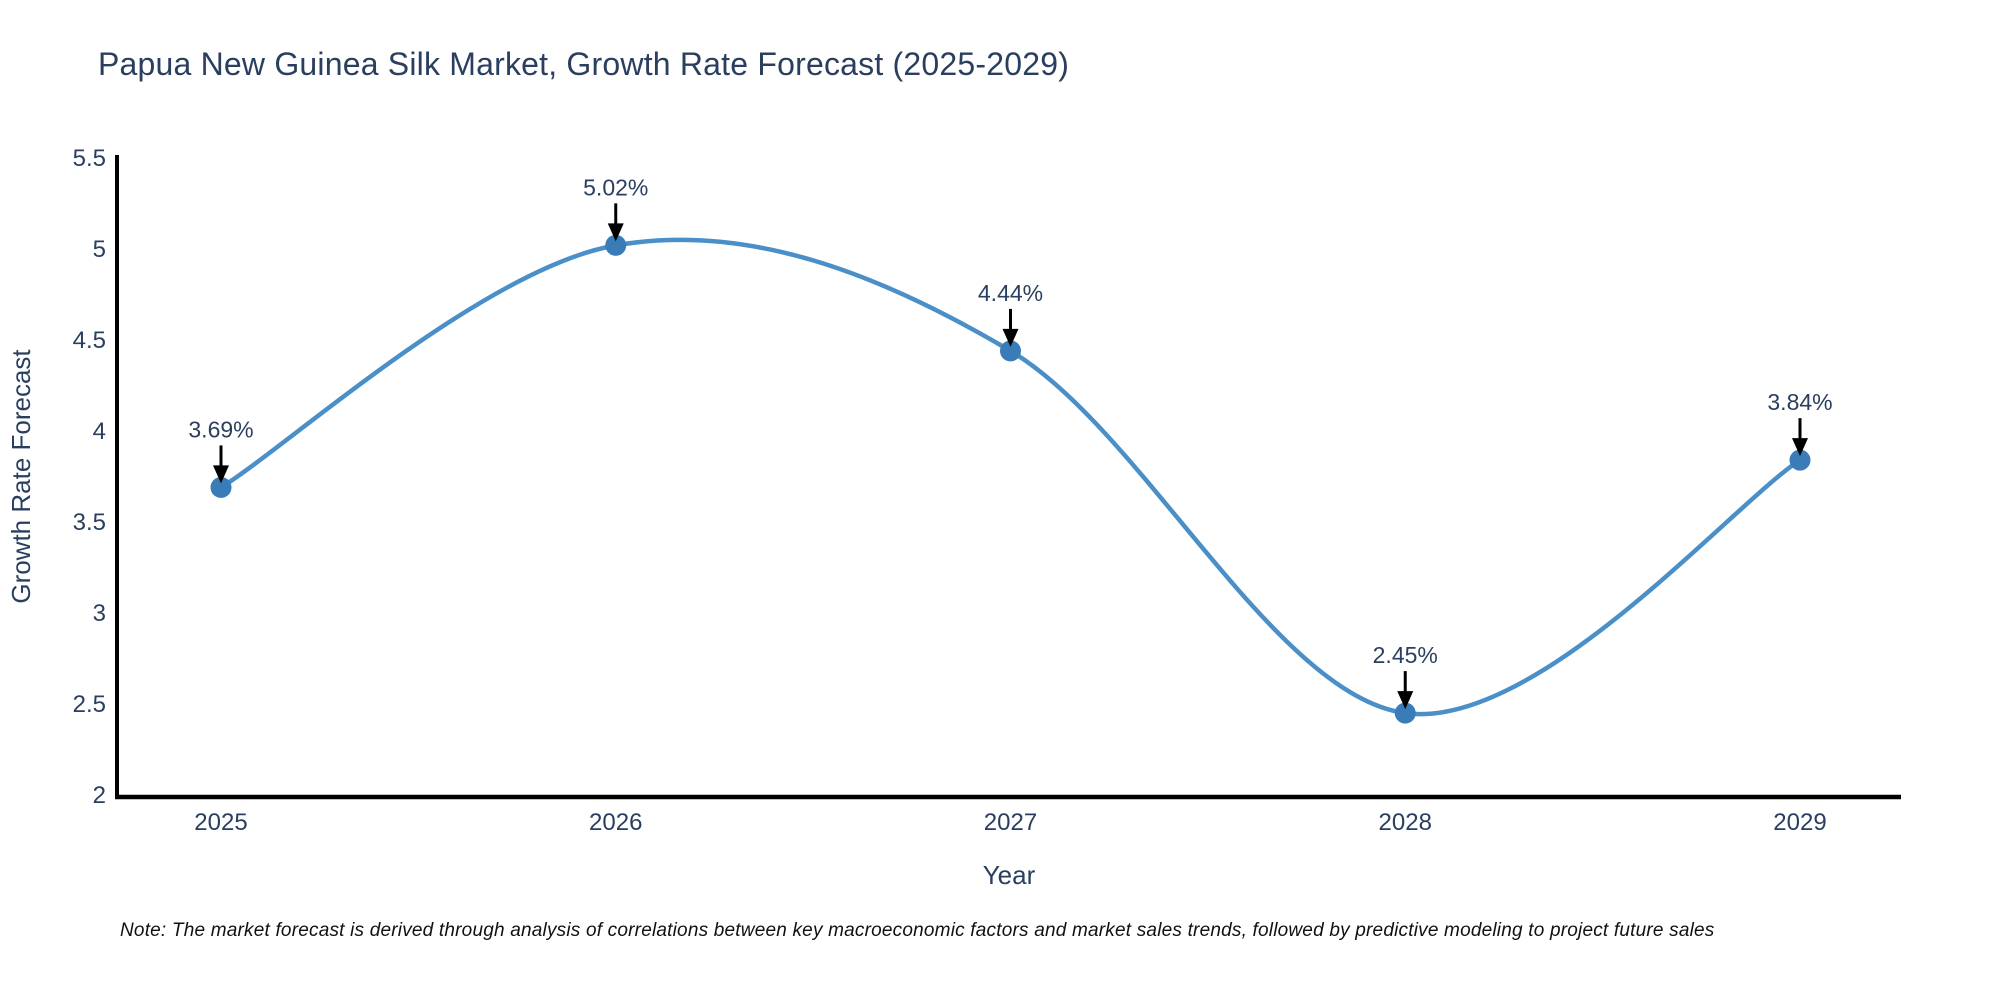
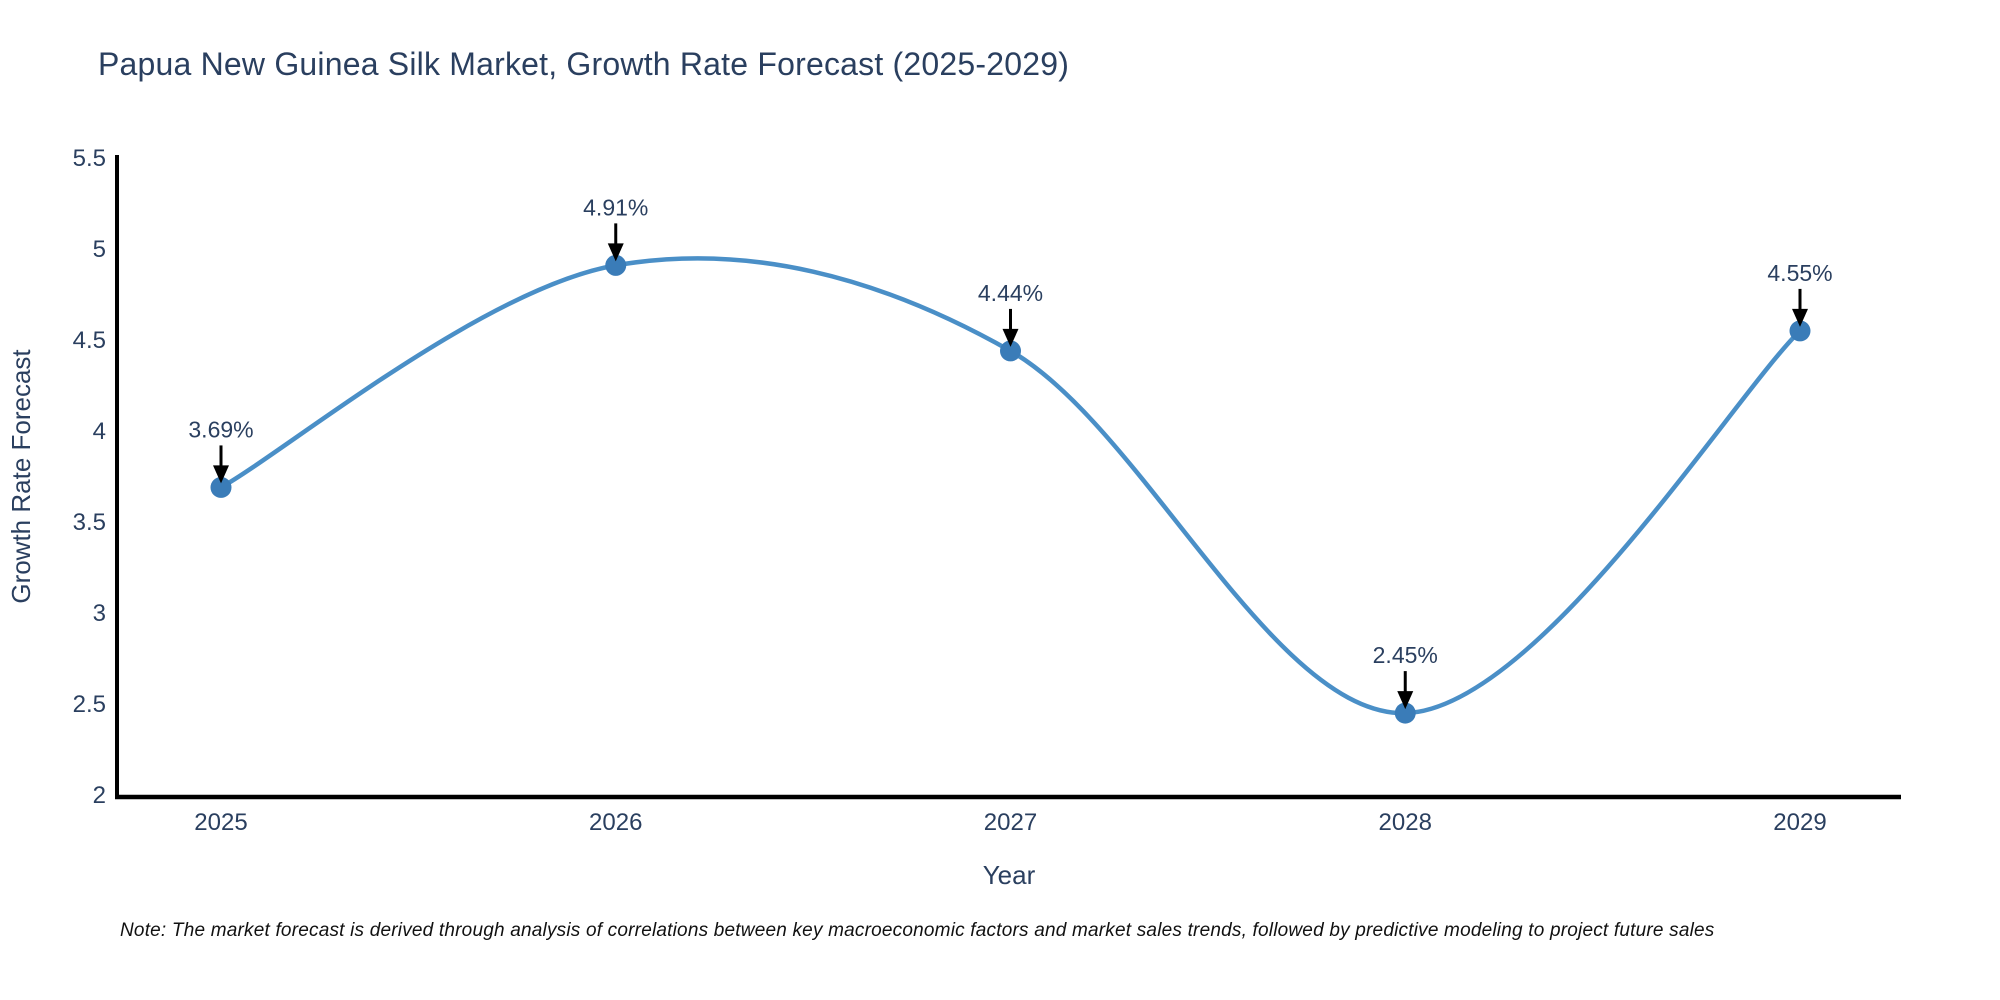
2026: 5.02% -> 4.91%
2029: 3.84% -> 4.55%
